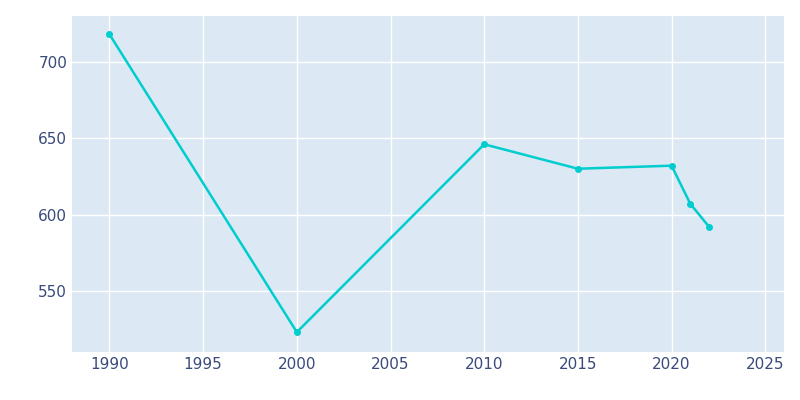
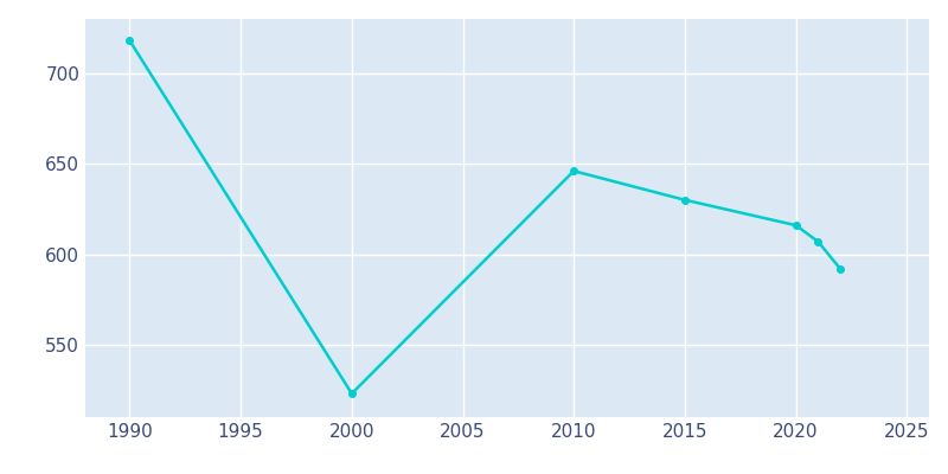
2020: 632 -> 616
